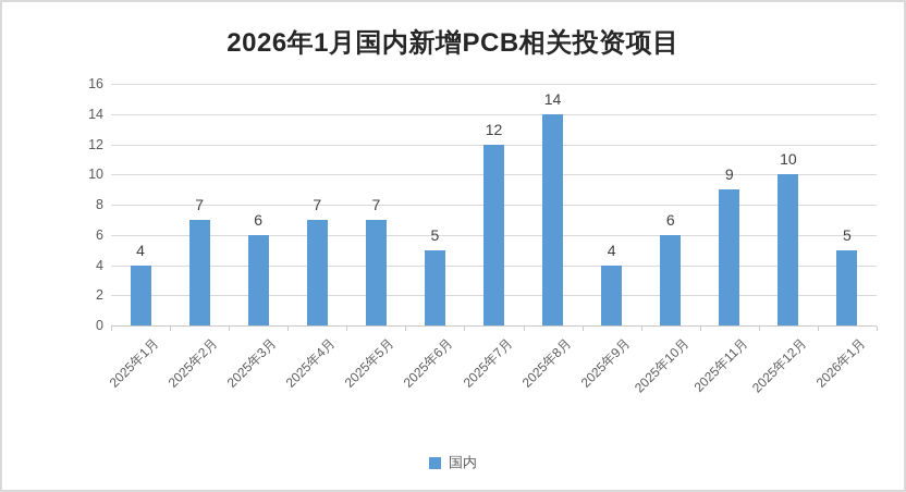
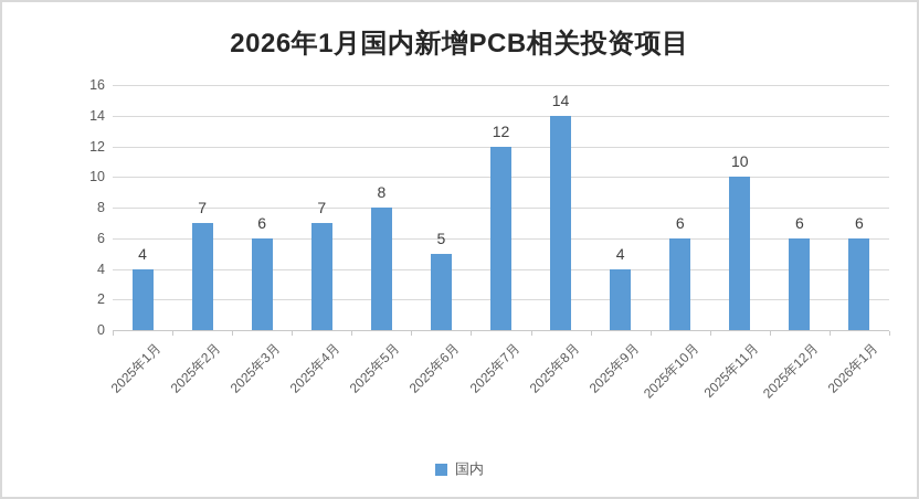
2025年5月: 7 -> 8
2025年11月: 9 -> 10
2025年12月: 10 -> 6
2026年1月: 5 -> 6
